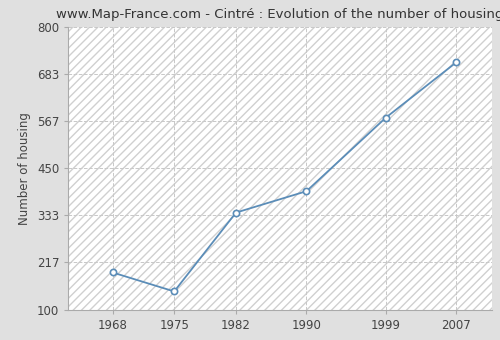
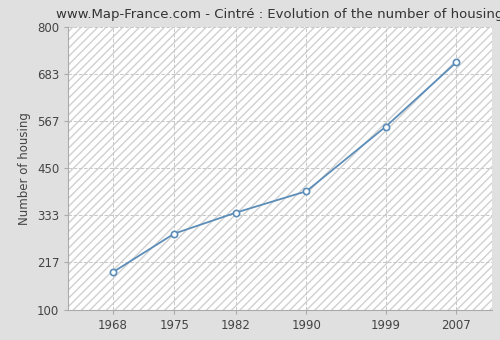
1975: 145 -> 288
1999: 575 -> 553
